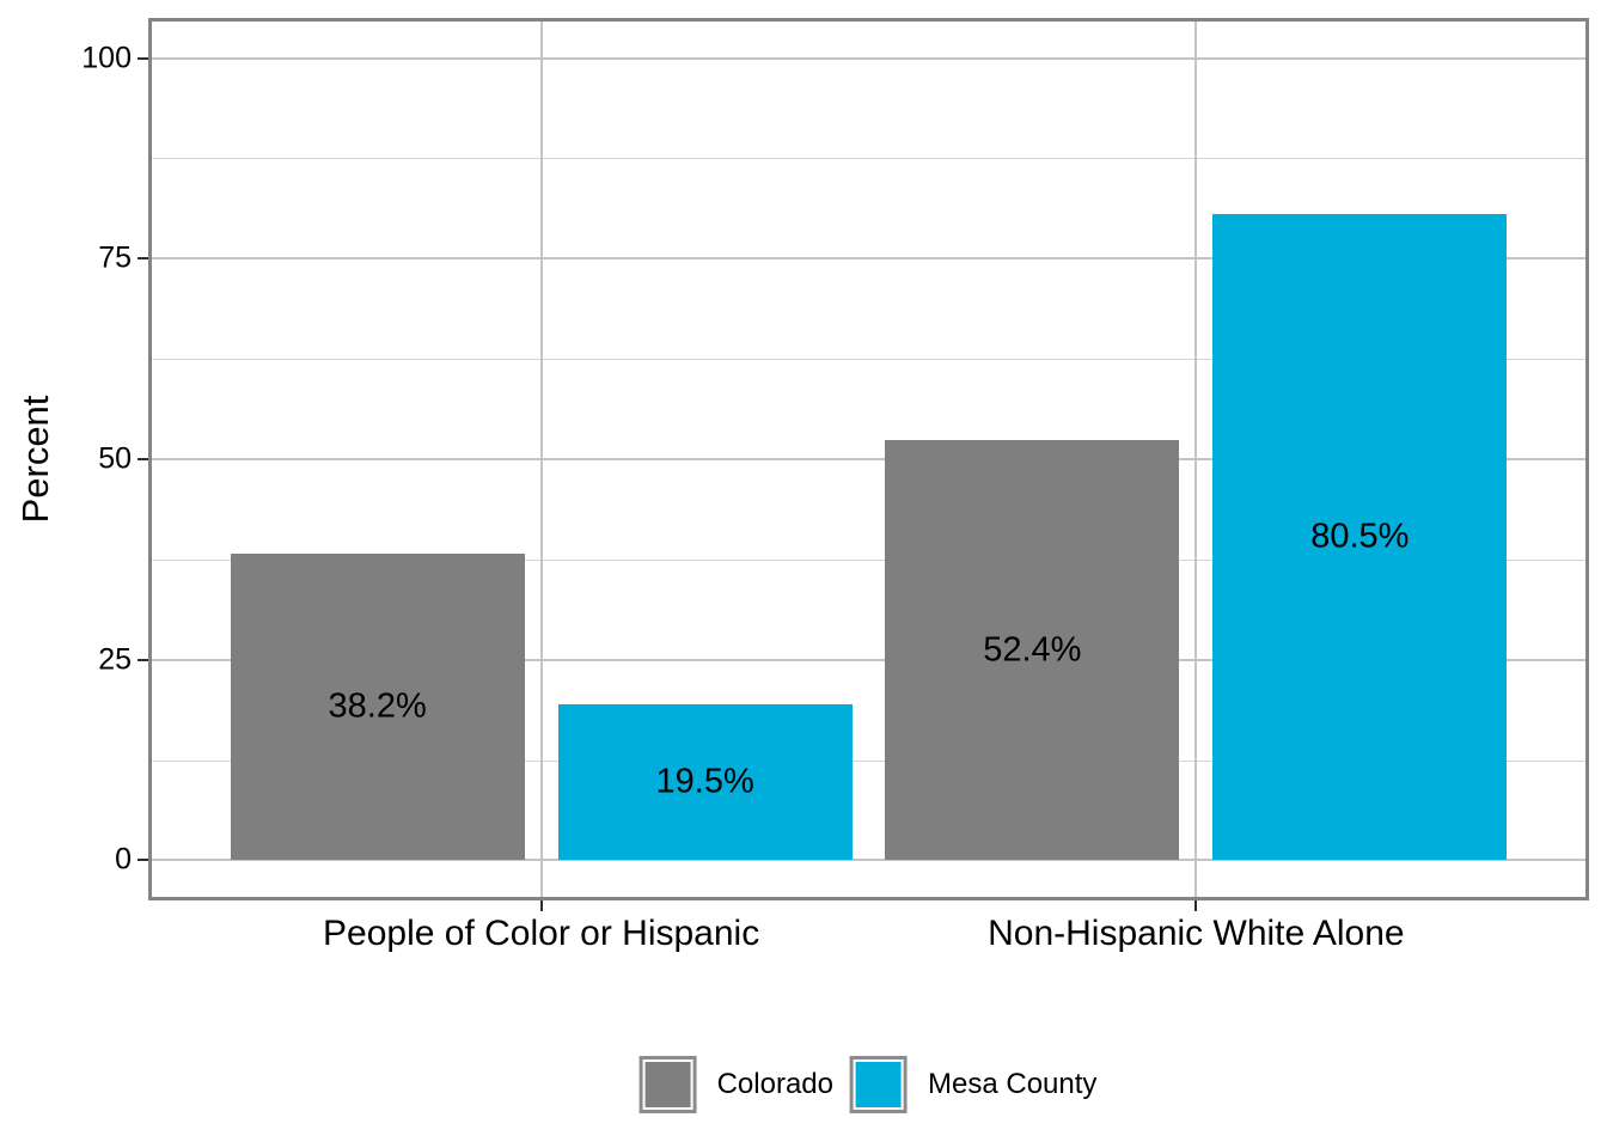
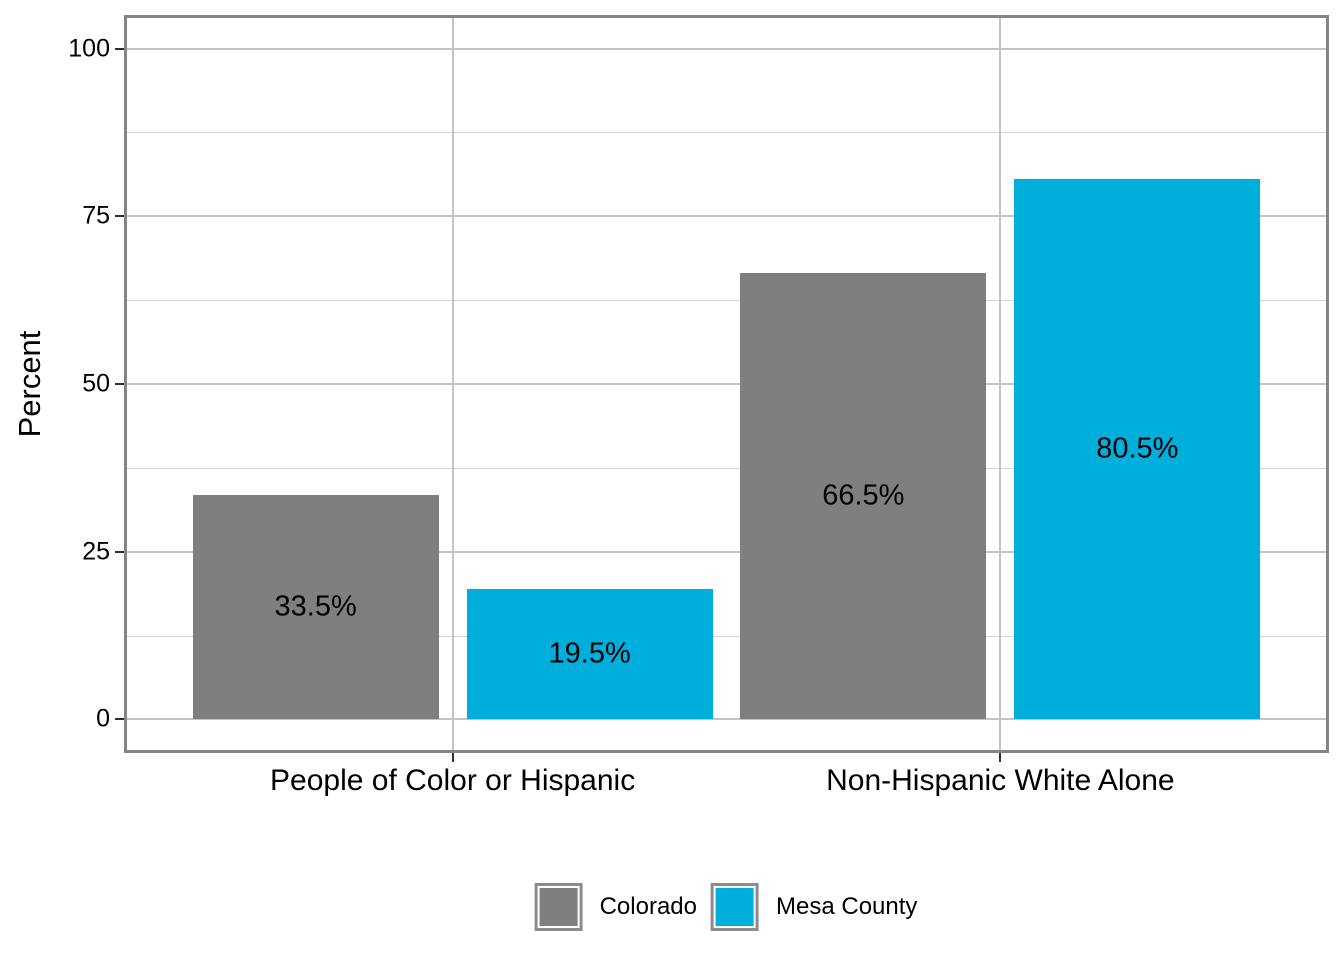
Colorado/People of Color or Hispanic: 38.2% -> 33.5%
Colorado/Non-Hispanic White Alone: 52.4% -> 66.5%
